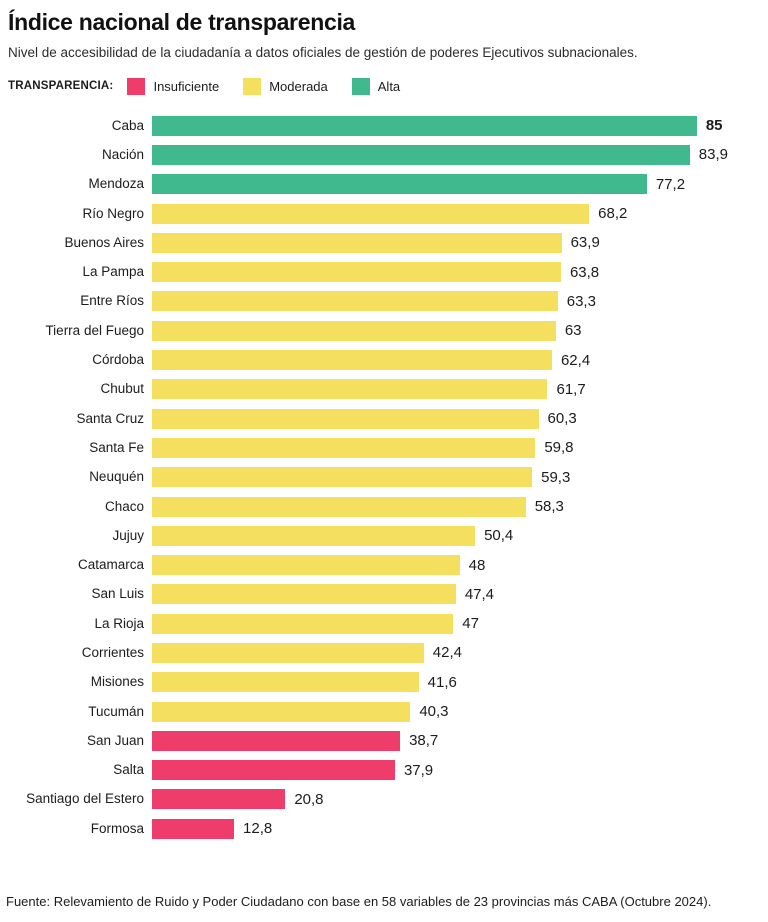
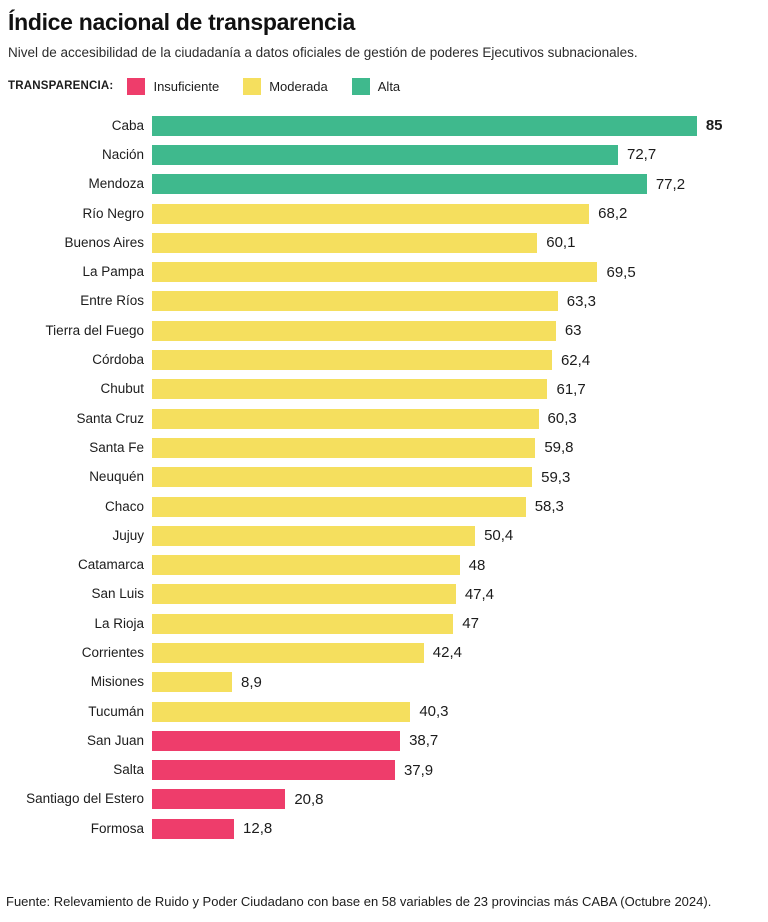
Nación: 83,9 -> 72,7
Buenos Aires: 63,9 -> 60,1
La Pampa: 63,8 -> 69,5
Misiones: 41,6 -> 8,9
